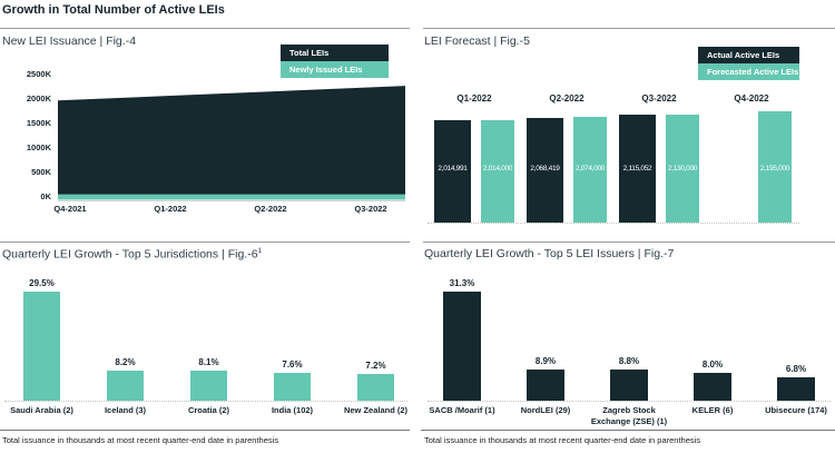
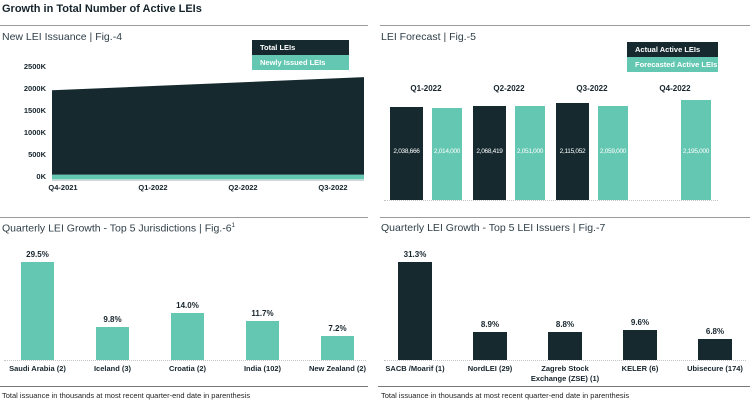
LEI Forecast | Fig.-5/Actual Active LEIs/Q1-2022: 2,014,991 -> 2,038,666
LEI Forecast | Fig.-5/Forecasted Active LEIs/Q2-2022: 2,074,000 -> 2,051,000
LEI Forecast | Fig.-5/Forecasted Active LEIs/Q3-2022: 2,130,000 -> 2,059,000
Quarterly LEI Growth - Top 5 Jurisdictions | Fig.-6/Iceland (3): 8.2% -> 9.8%
Quarterly LEI Growth - Top 5 Jurisdictions | Fig.-6/Croatia (2): 8.1% -> 14.0%
Quarterly LEI Growth - Top 5 Jurisdictions | Fig.-6/India (102): 7.6% -> 11.7%
Quarterly LEI Growth - Top 5 LEI Issuers | Fig.-7/KELER (6): 8.0% -> 9.6%
